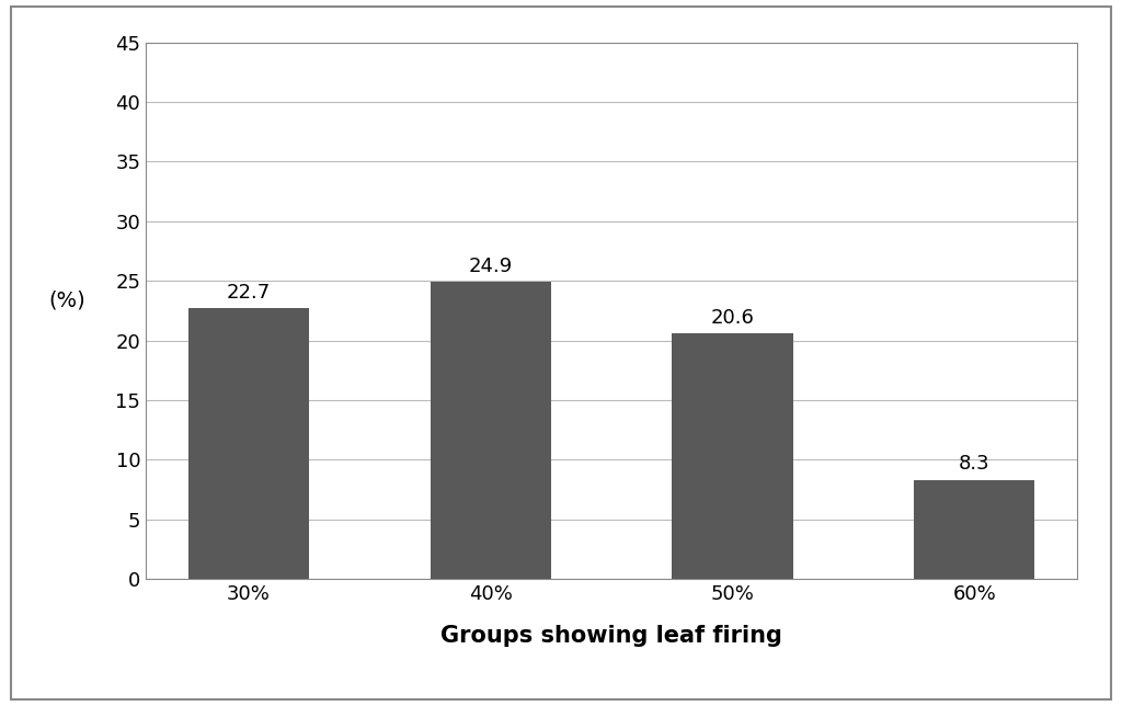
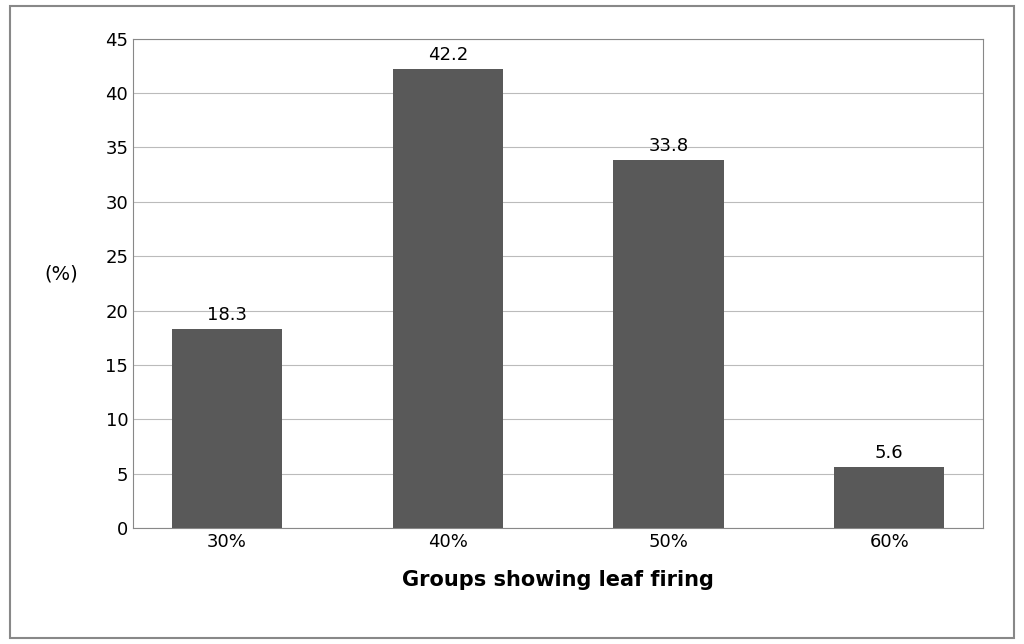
30%: 22.7 -> 18.3
40%: 24.9 -> 42.2
50%: 20.6 -> 33.8
60%: 8.3 -> 5.6
